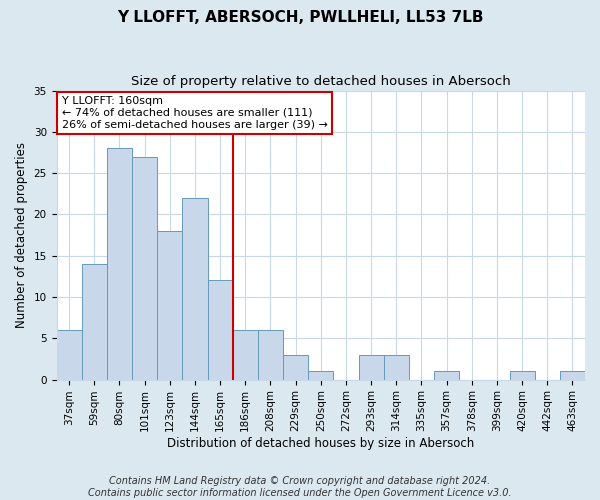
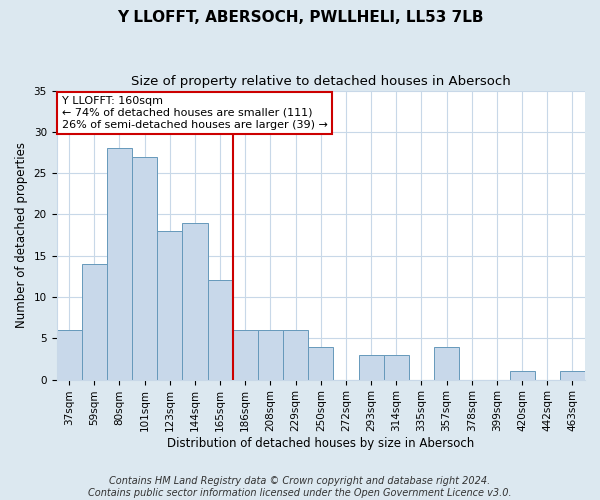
144sqm: 22 -> 19
229sqm: 3 -> 6
250sqm: 1 -> 4
357sqm: 1 -> 4
